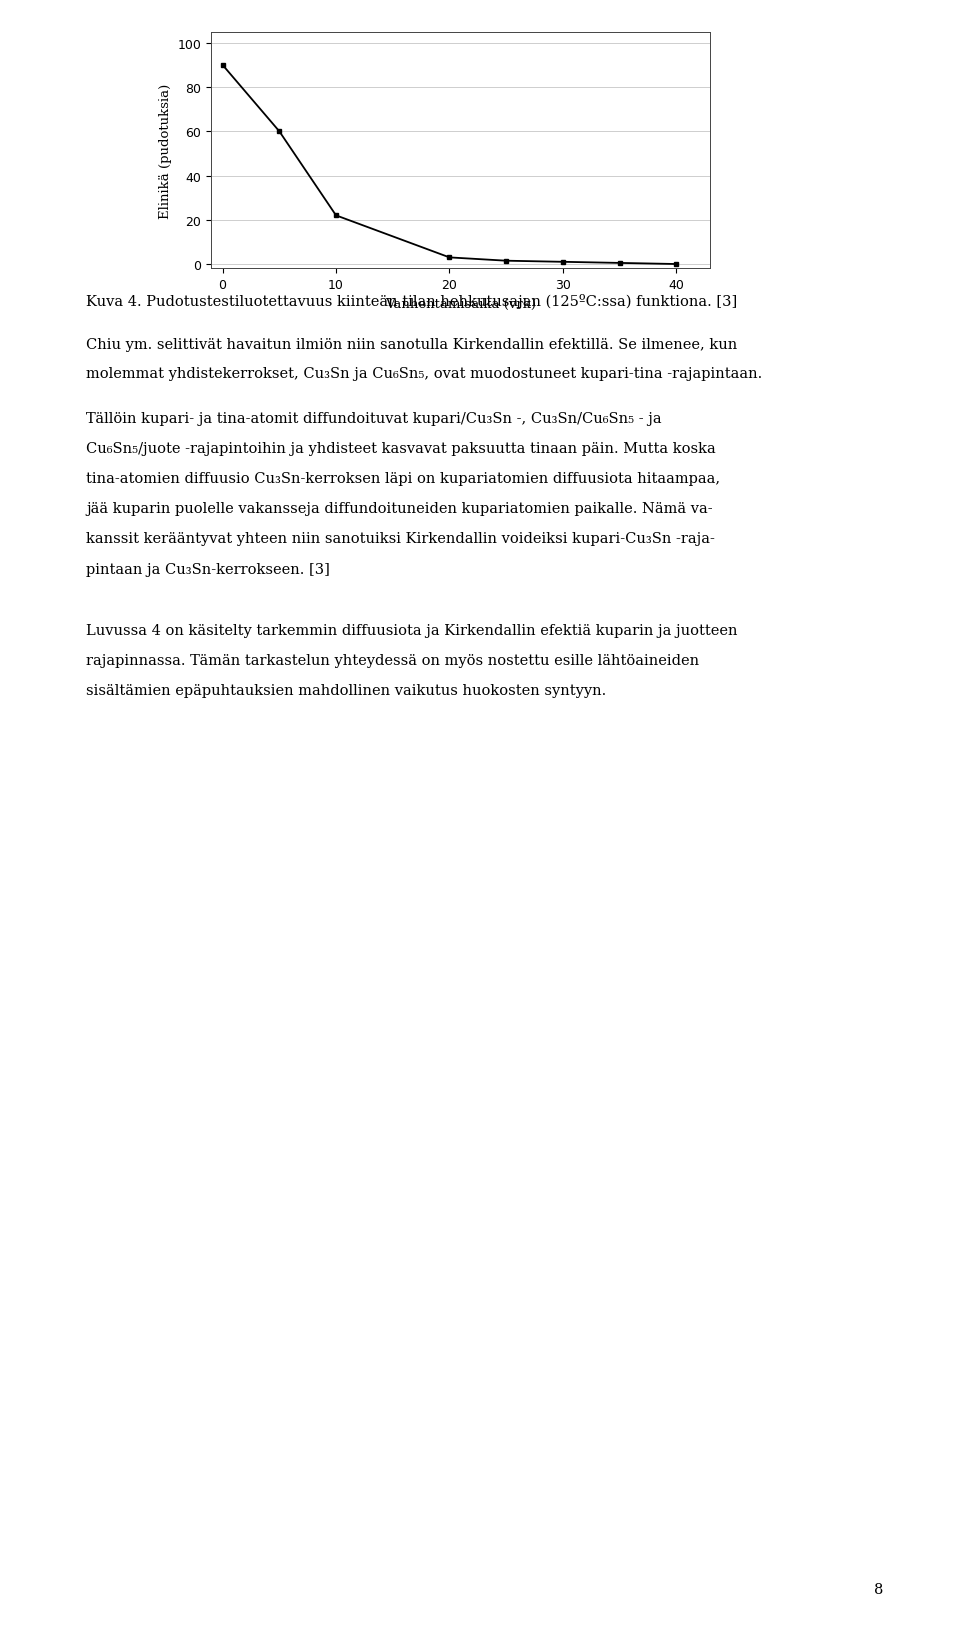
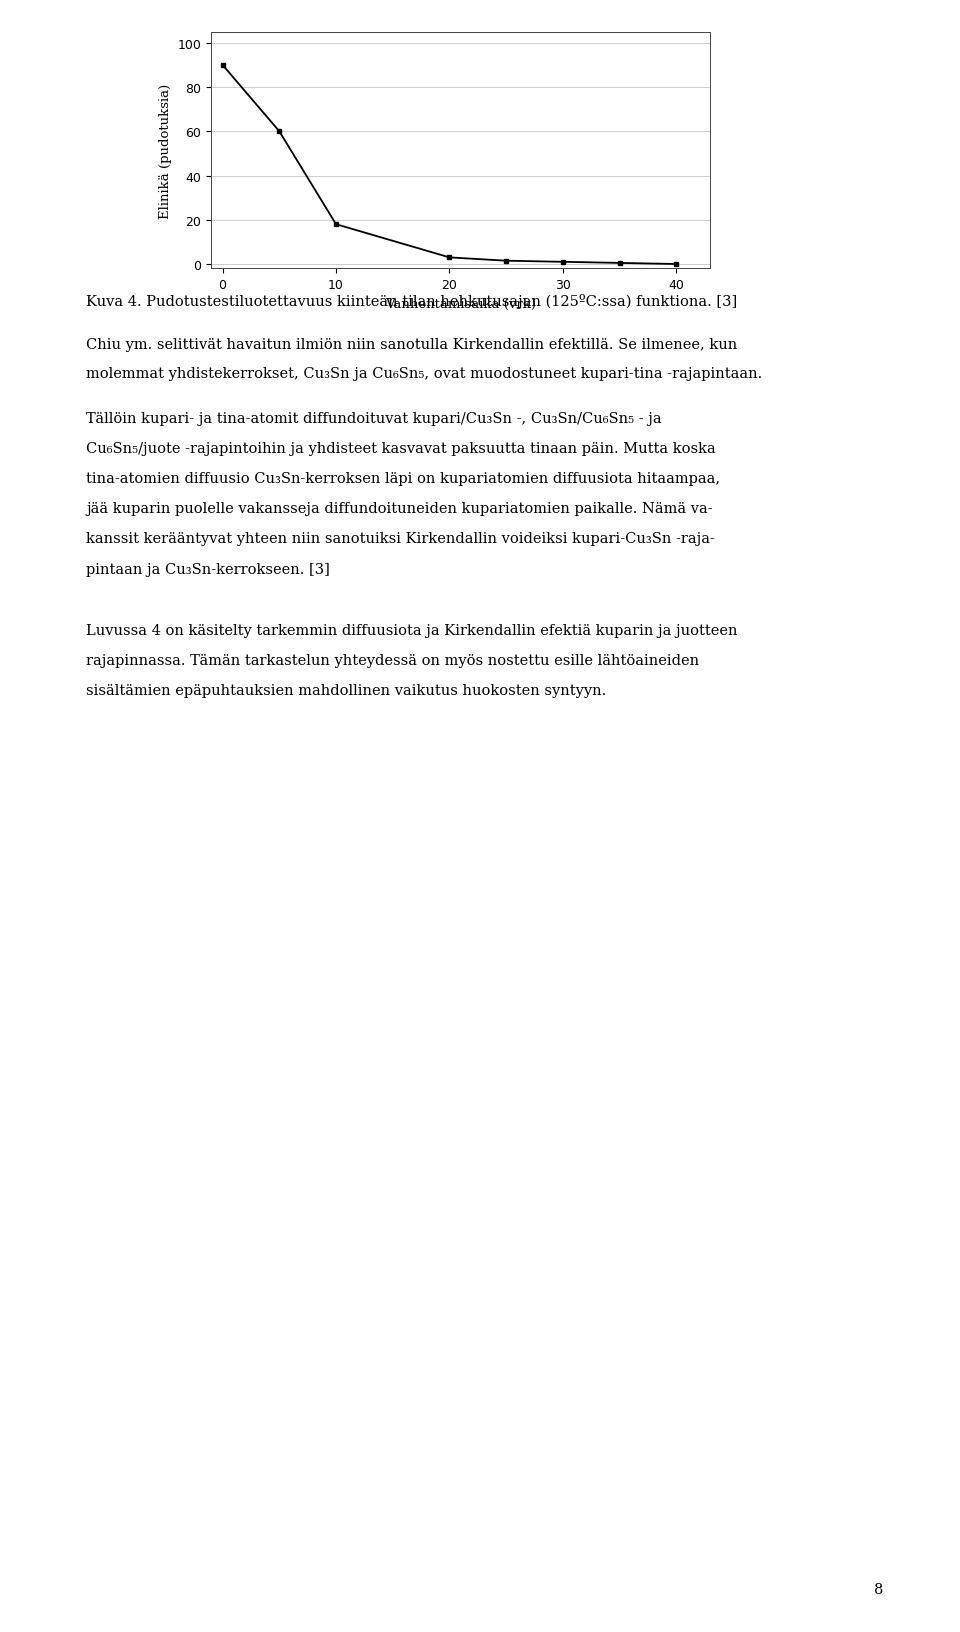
10: 22.0 -> 18.0
